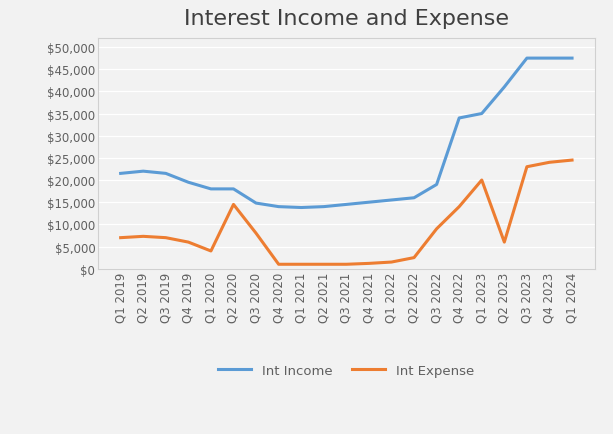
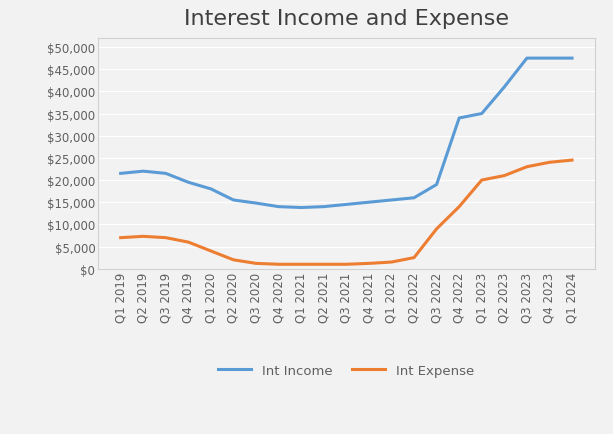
Int Income/Q2 2020: $18,000 -> $15,500
Int Expense/Q2 2020: $14,500 -> $2,000
Int Expense/Q3 2020: $8,000 -> $1,200
Int Expense/Q2 2023: $6,000 -> $21,000
